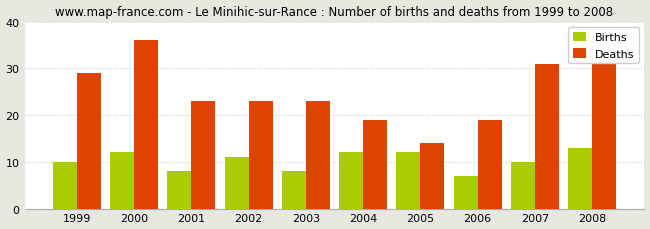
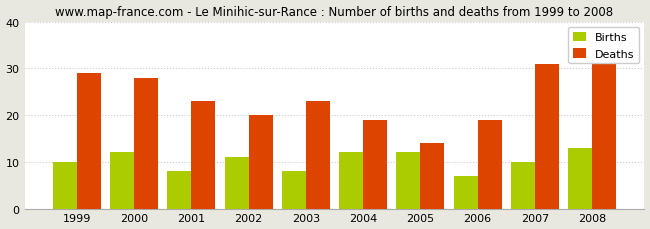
Deaths/2000: 36 -> 28
Deaths/2002: 23 -> 20
